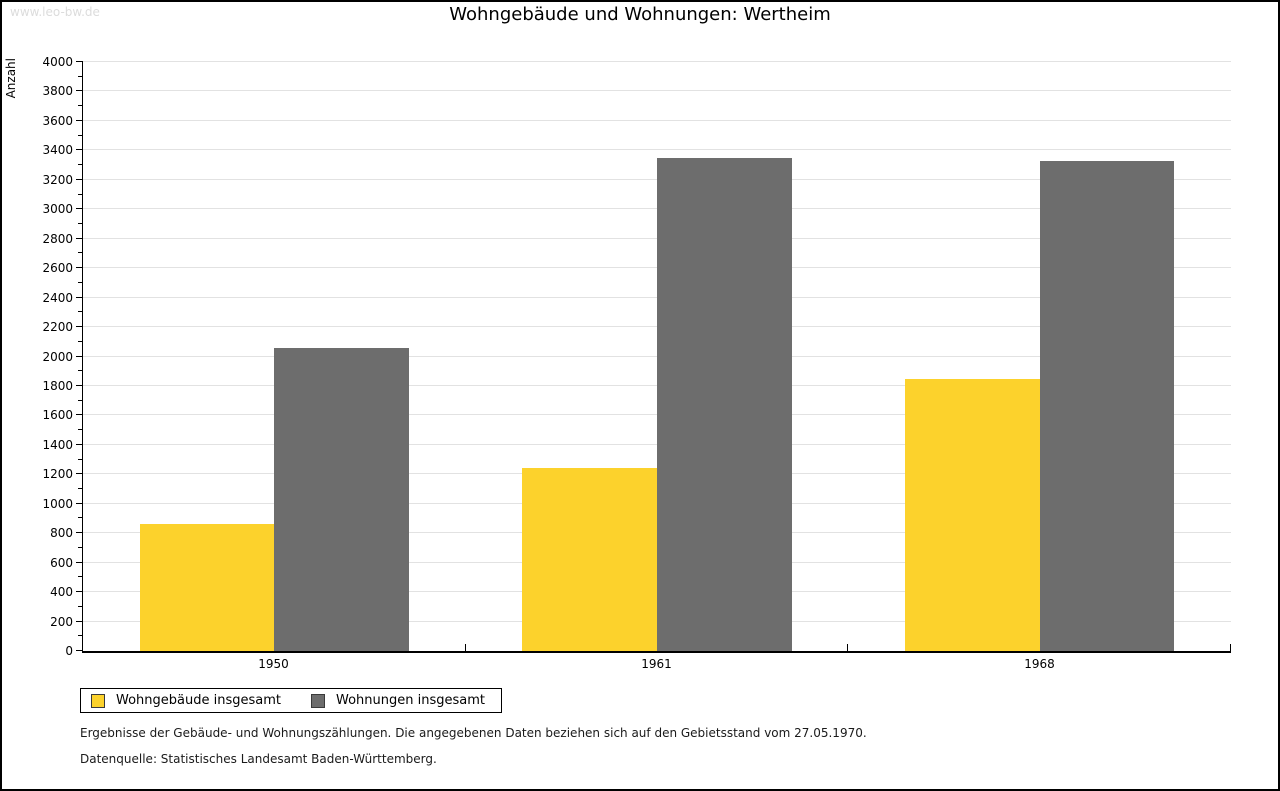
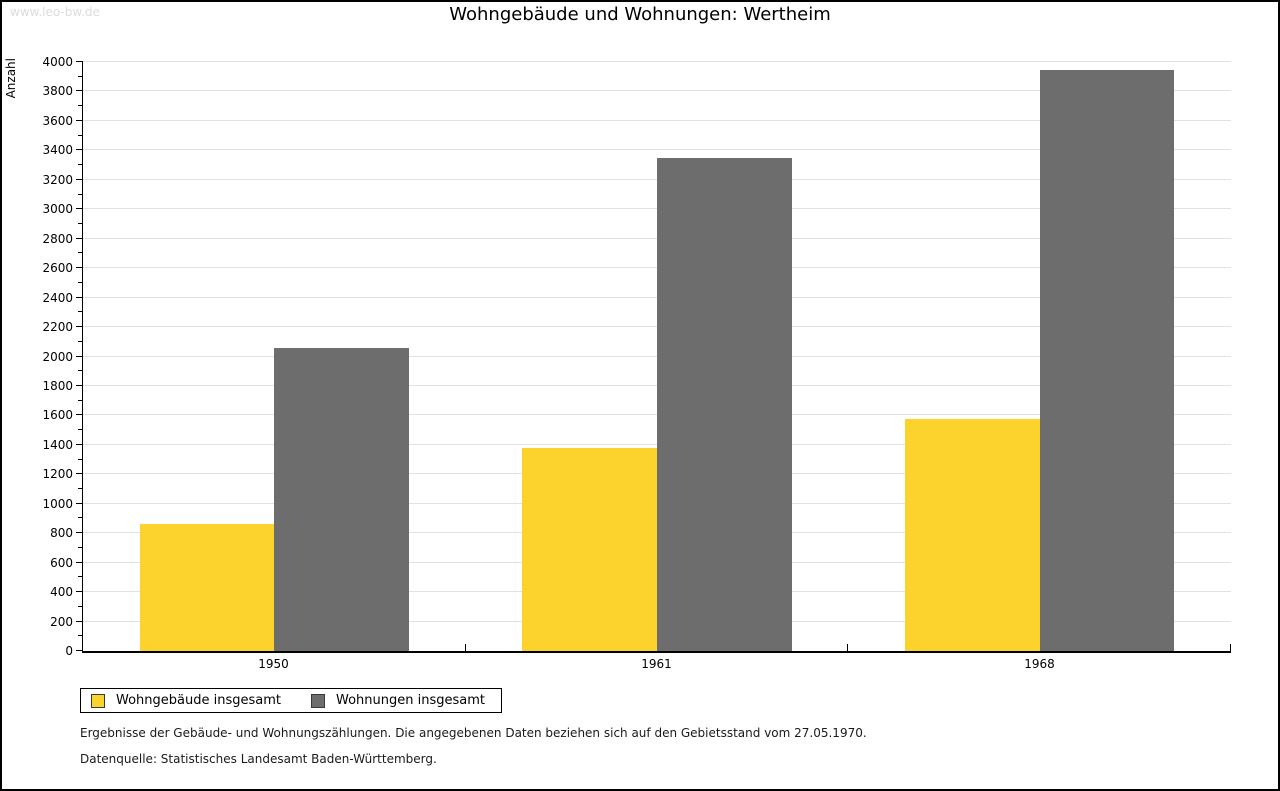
Wohngebäude insgesamt/1961: 1240 -> 1380
Wohngebäude insgesamt/1968: 1850 -> 1580
Wohnungen insgesamt/1968: 3330 -> 3940
